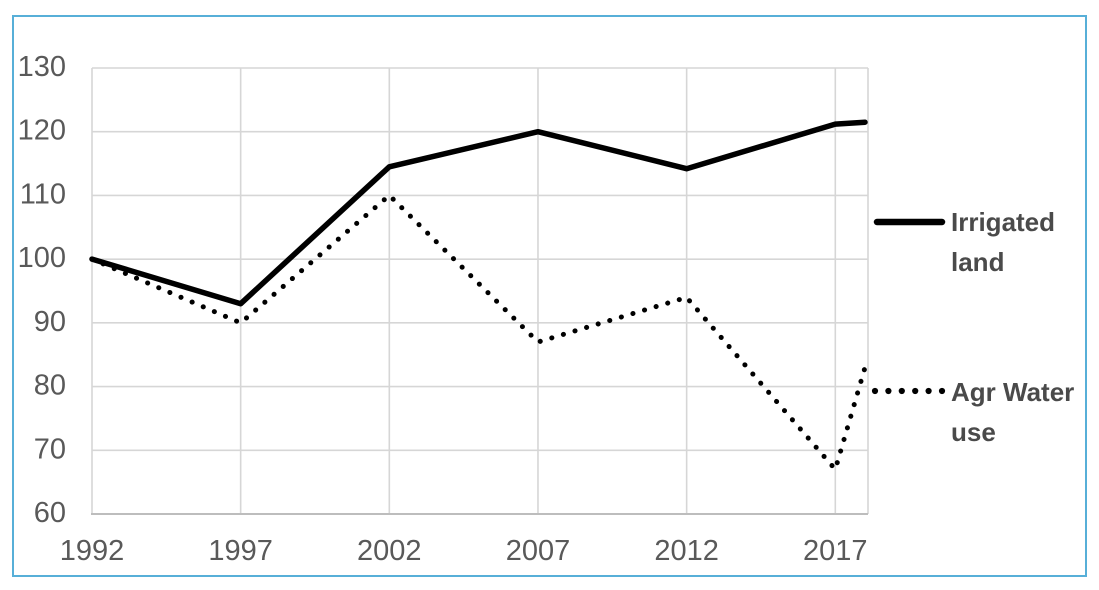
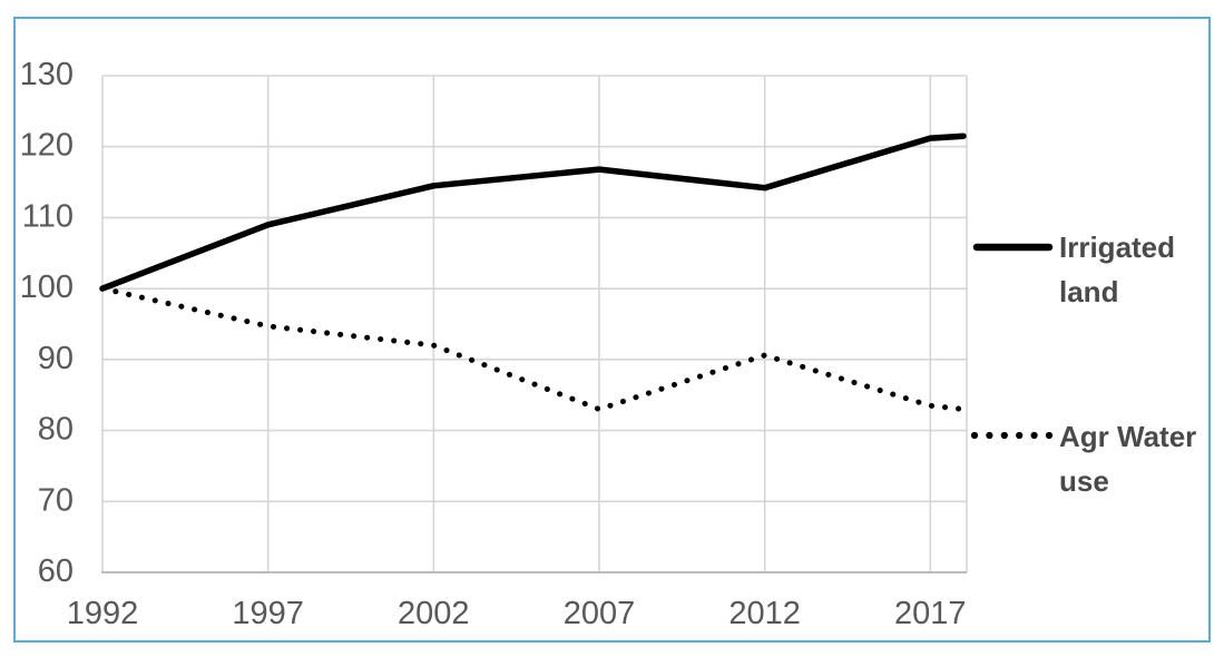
Irrigated land/1997: 93 -> 109
Agr Water use/1997: 90 -> 95
Agr Water use/2002: 110 -> 92
Irrigated land/2007: 120 -> 117
Agr Water use/2007: 87 -> 83
Agr Water use/2012: 94 -> 91
Agr Water use/2017: 67 -> 84
